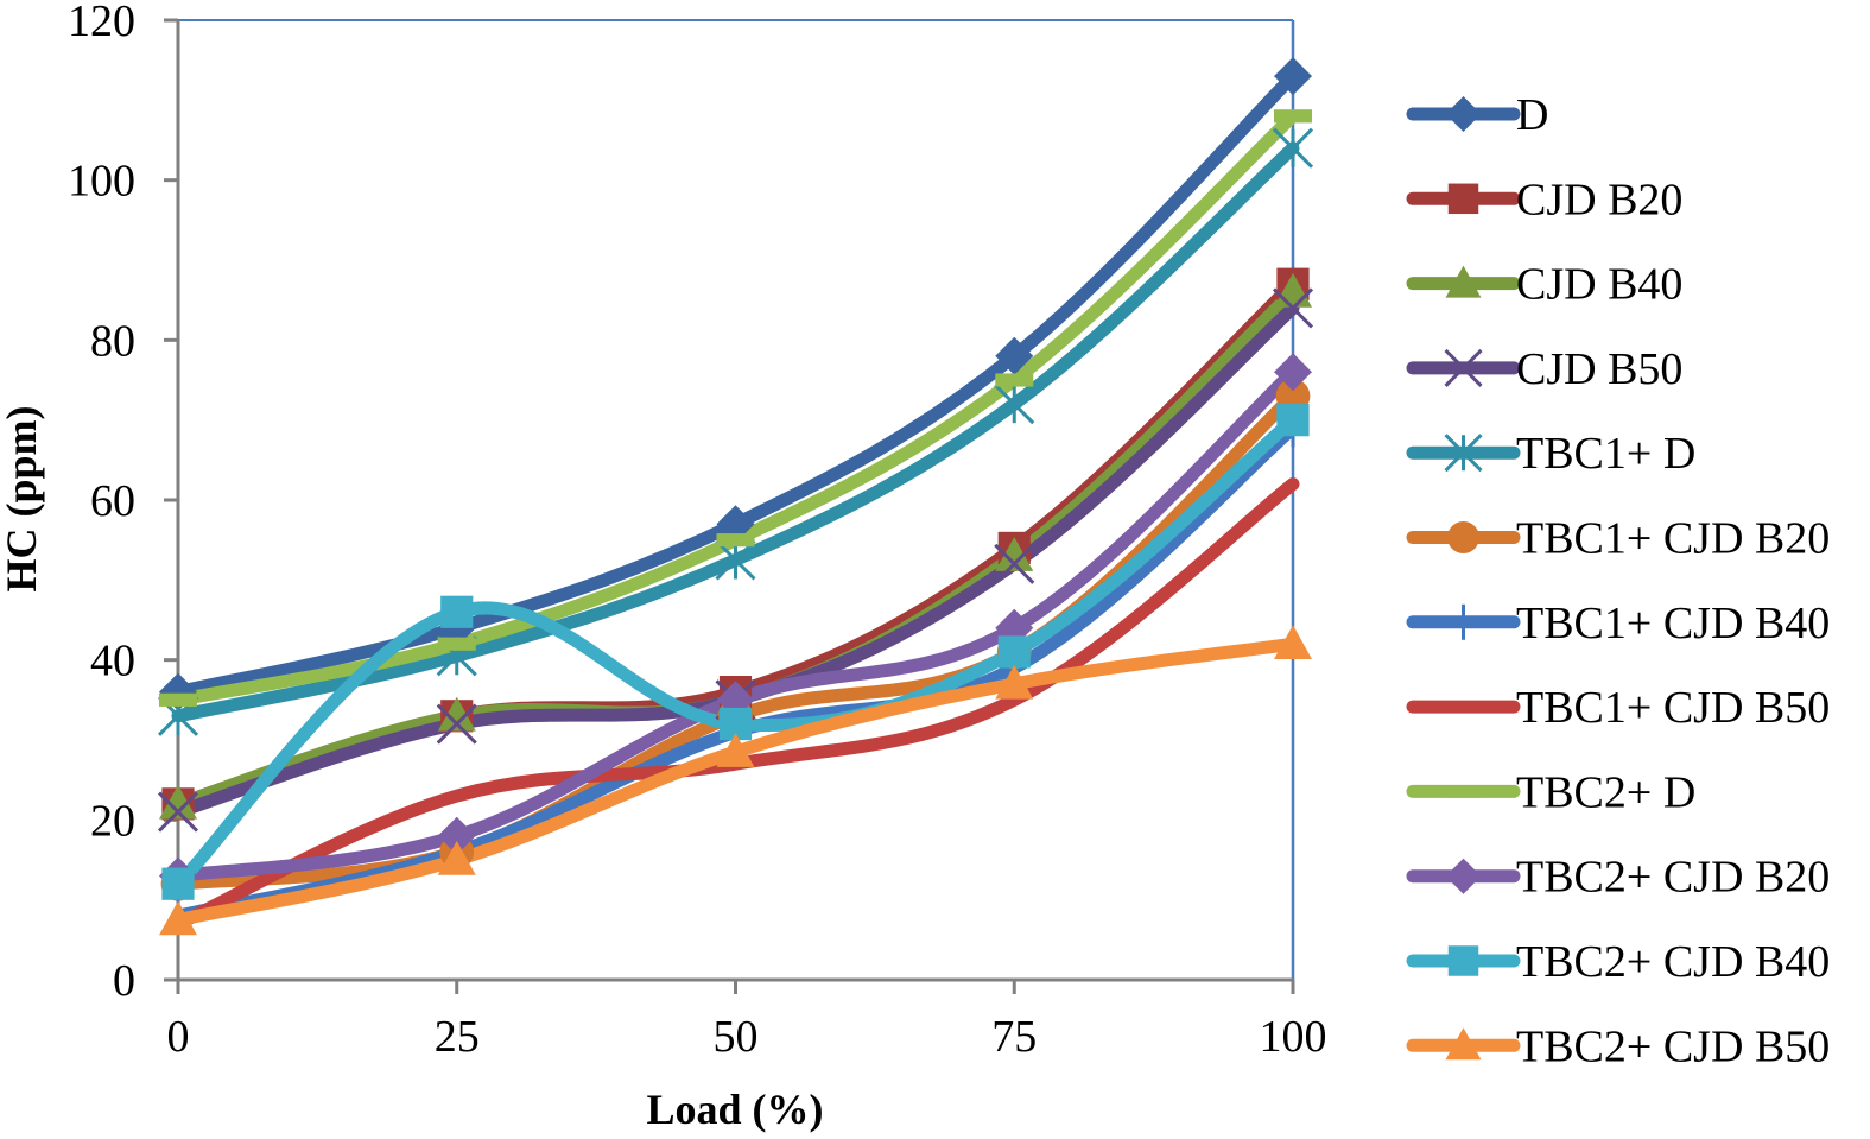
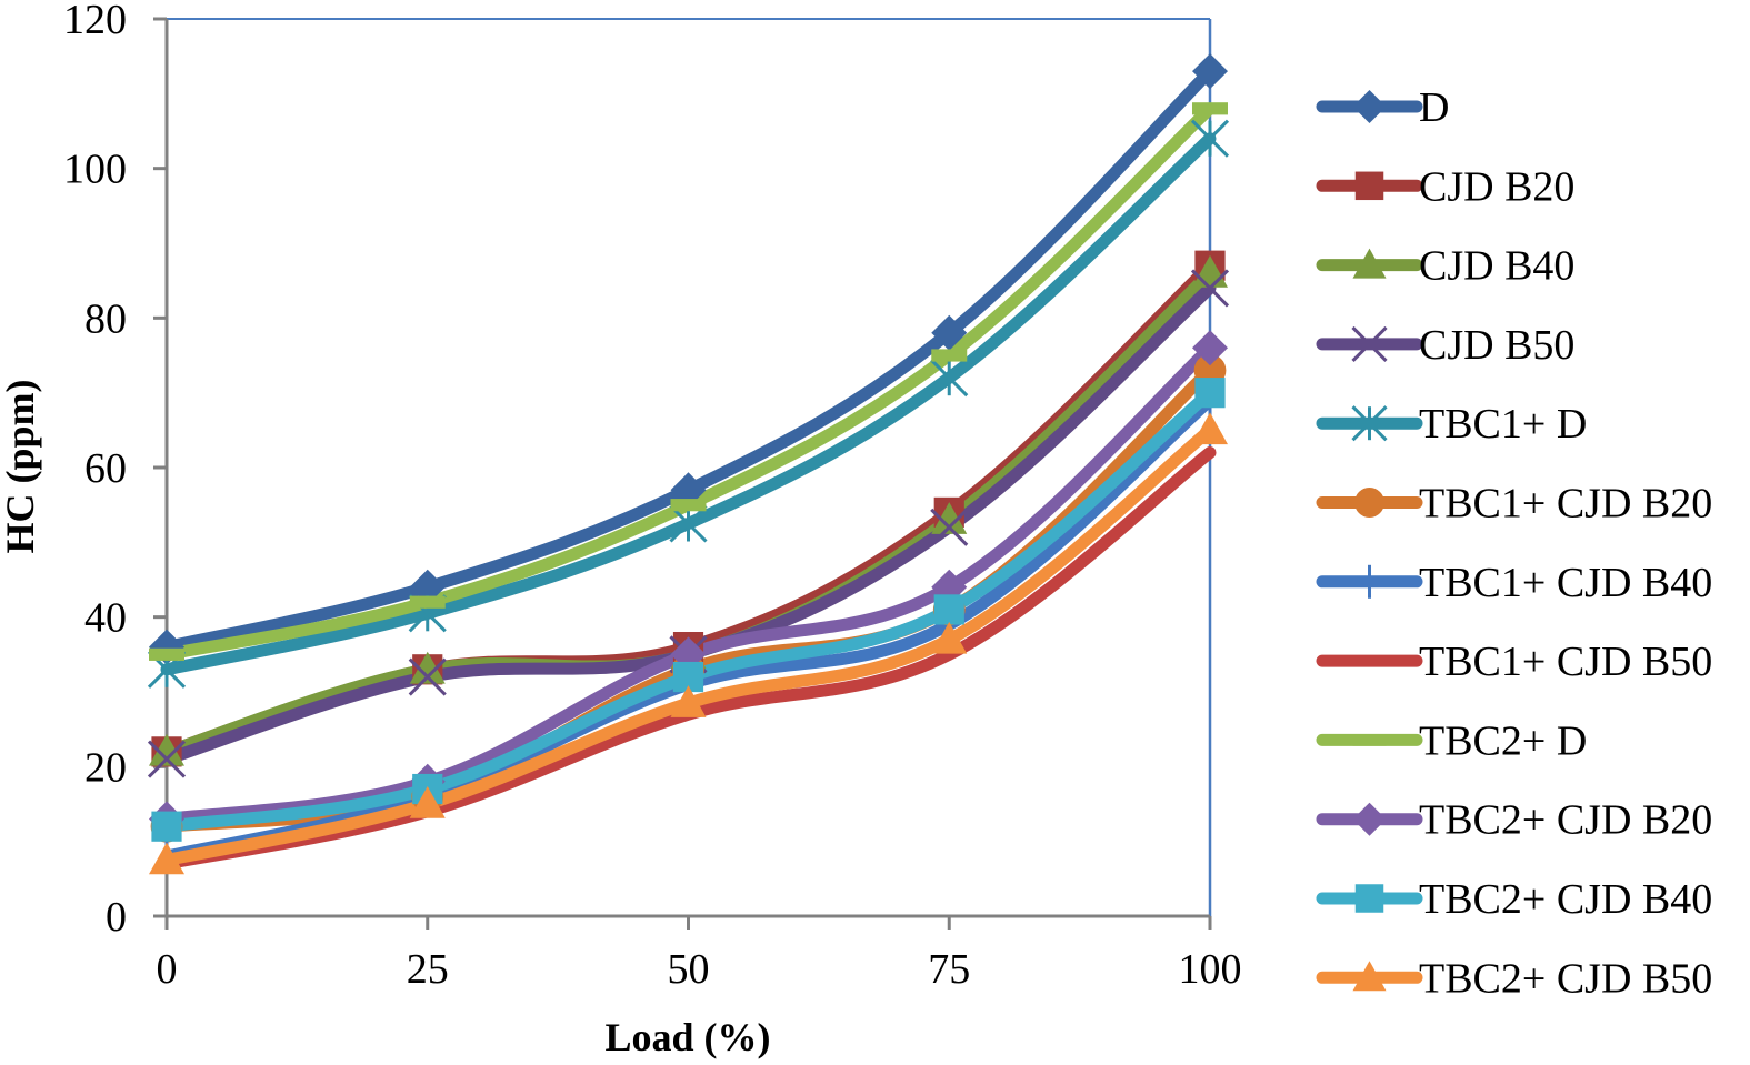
TBC1+ CJD B50/25: 23 -> 14
TBC2+ CJD B40/25: 46 -> 17
TBC2+ CJD B50/100: 42 -> 65
